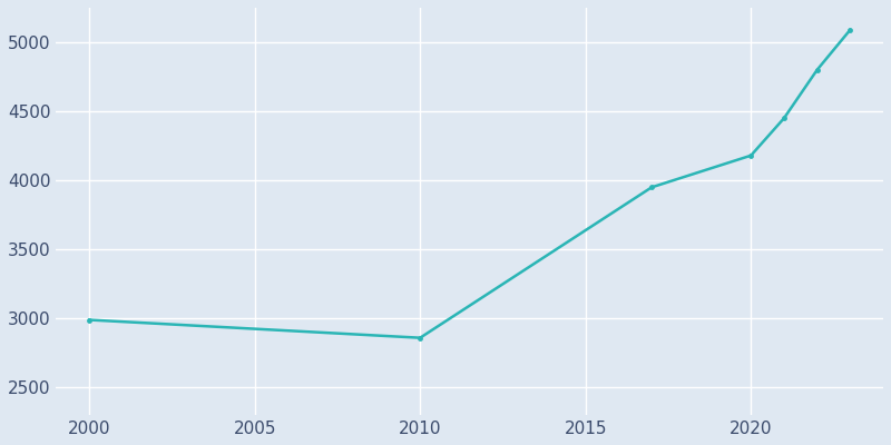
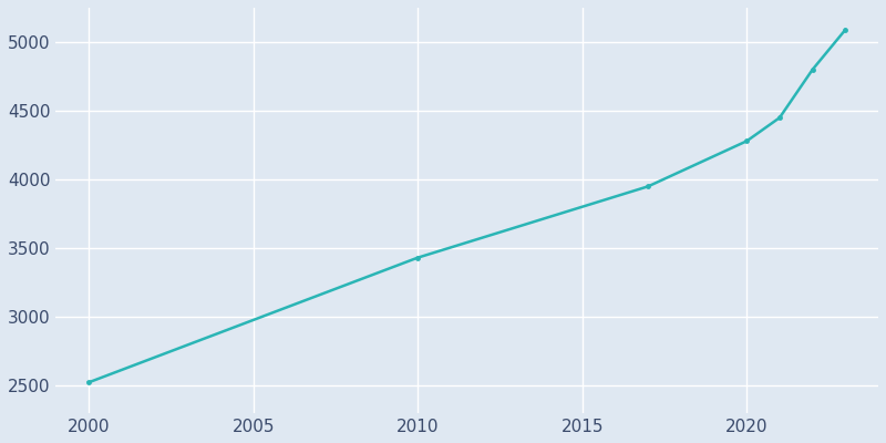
2000: 2990 -> 2520
2010: 2860 -> 3430
2020: 4180 -> 4280
